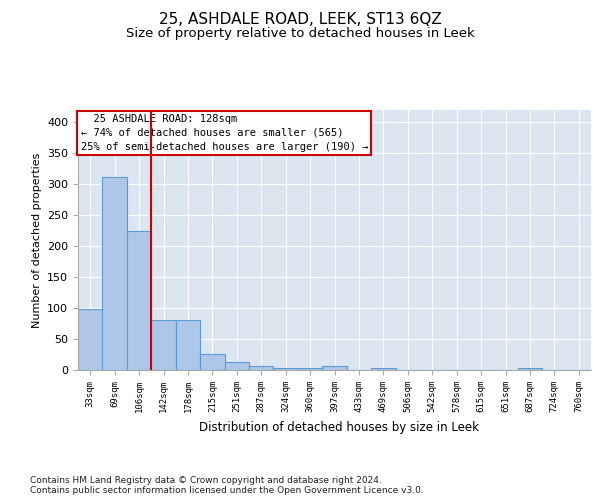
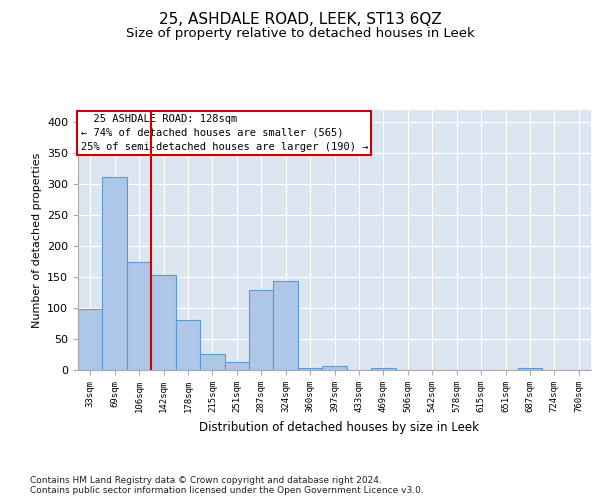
106sqm: 224 -> 174
142sqm: 80 -> 154
287sqm: 6 -> 130
324sqm: 3 -> 144
